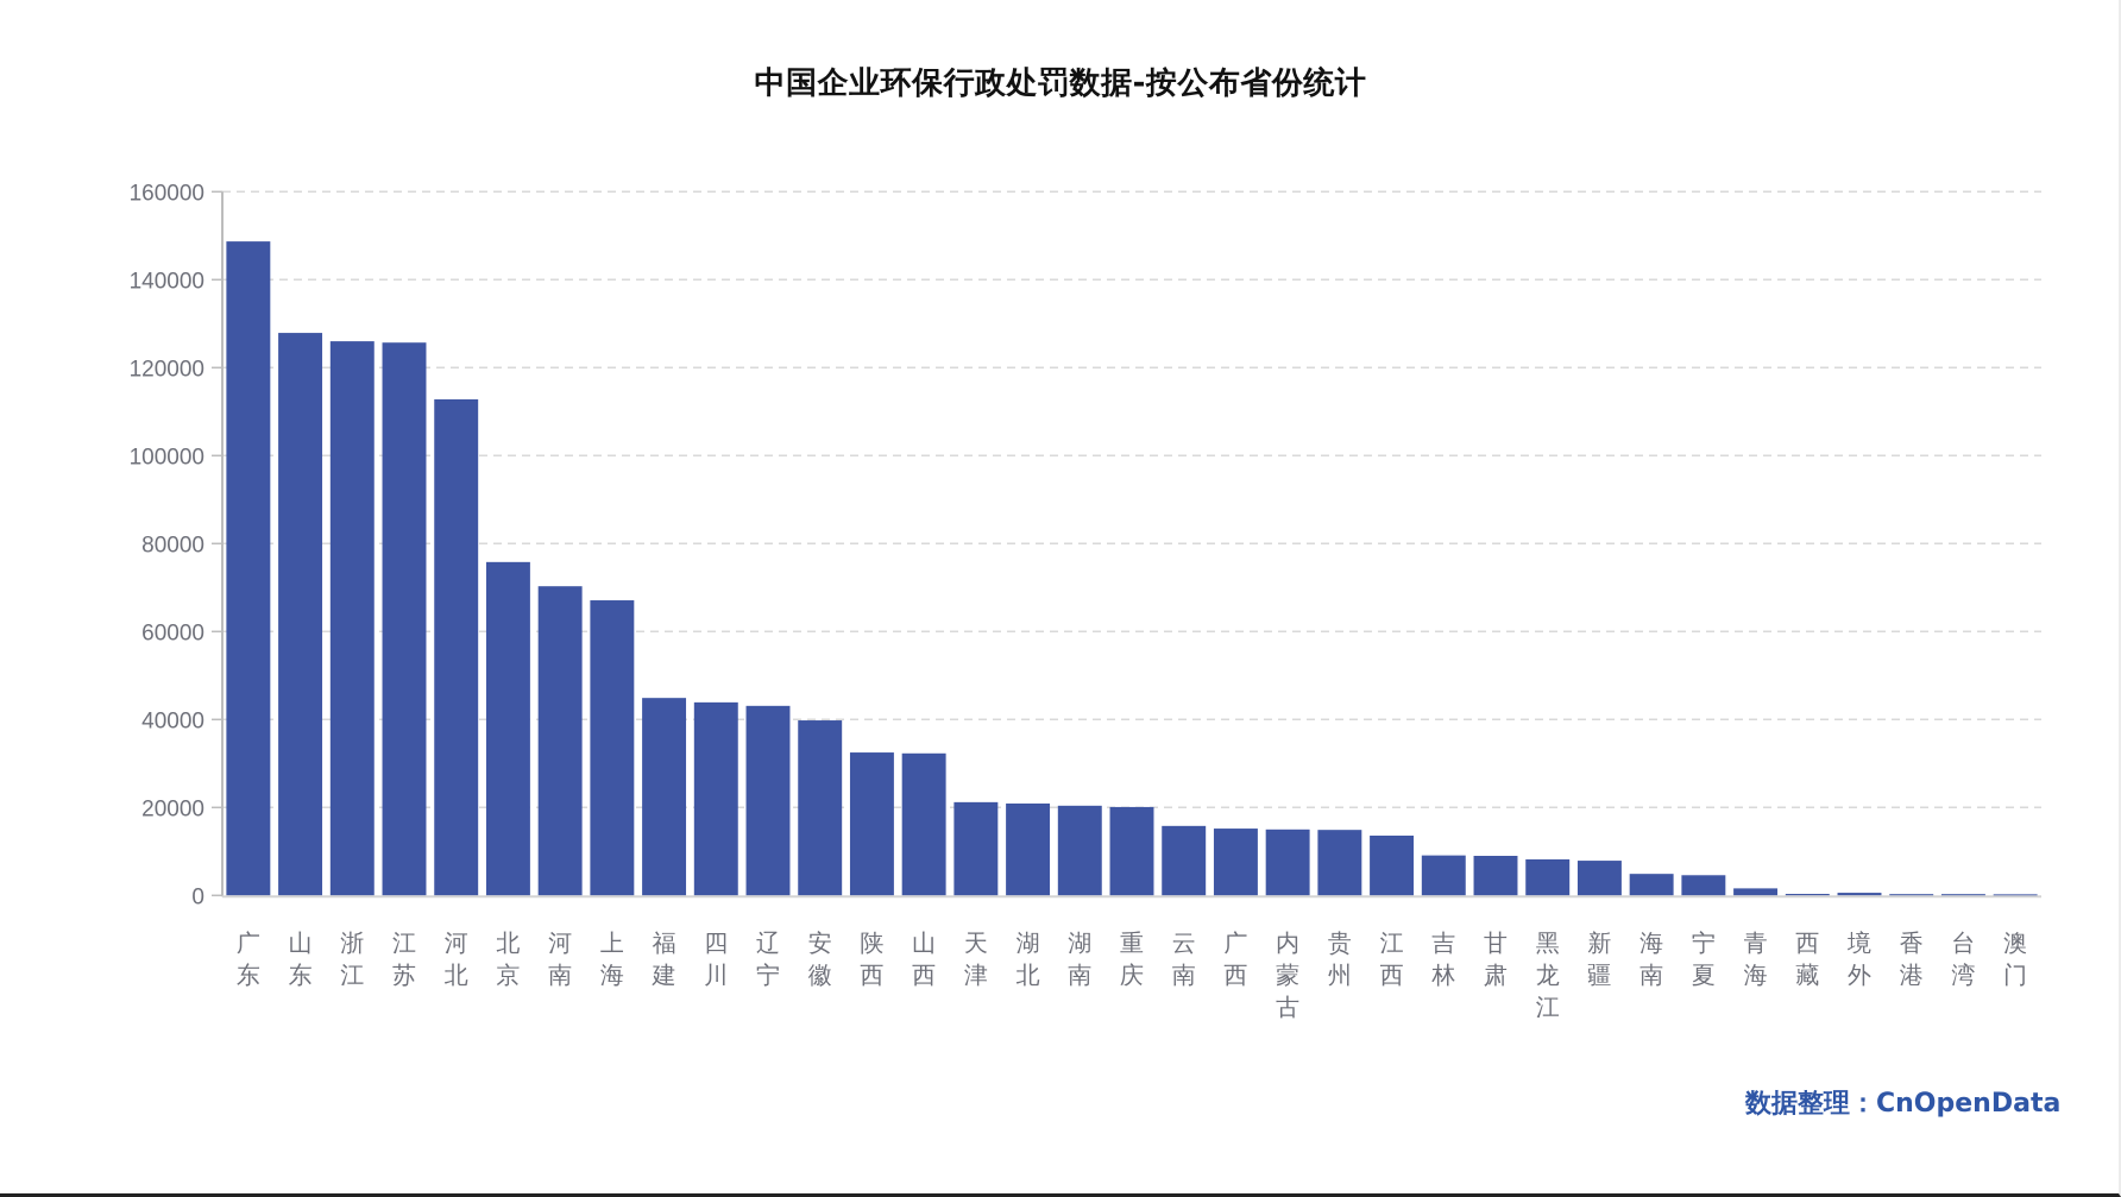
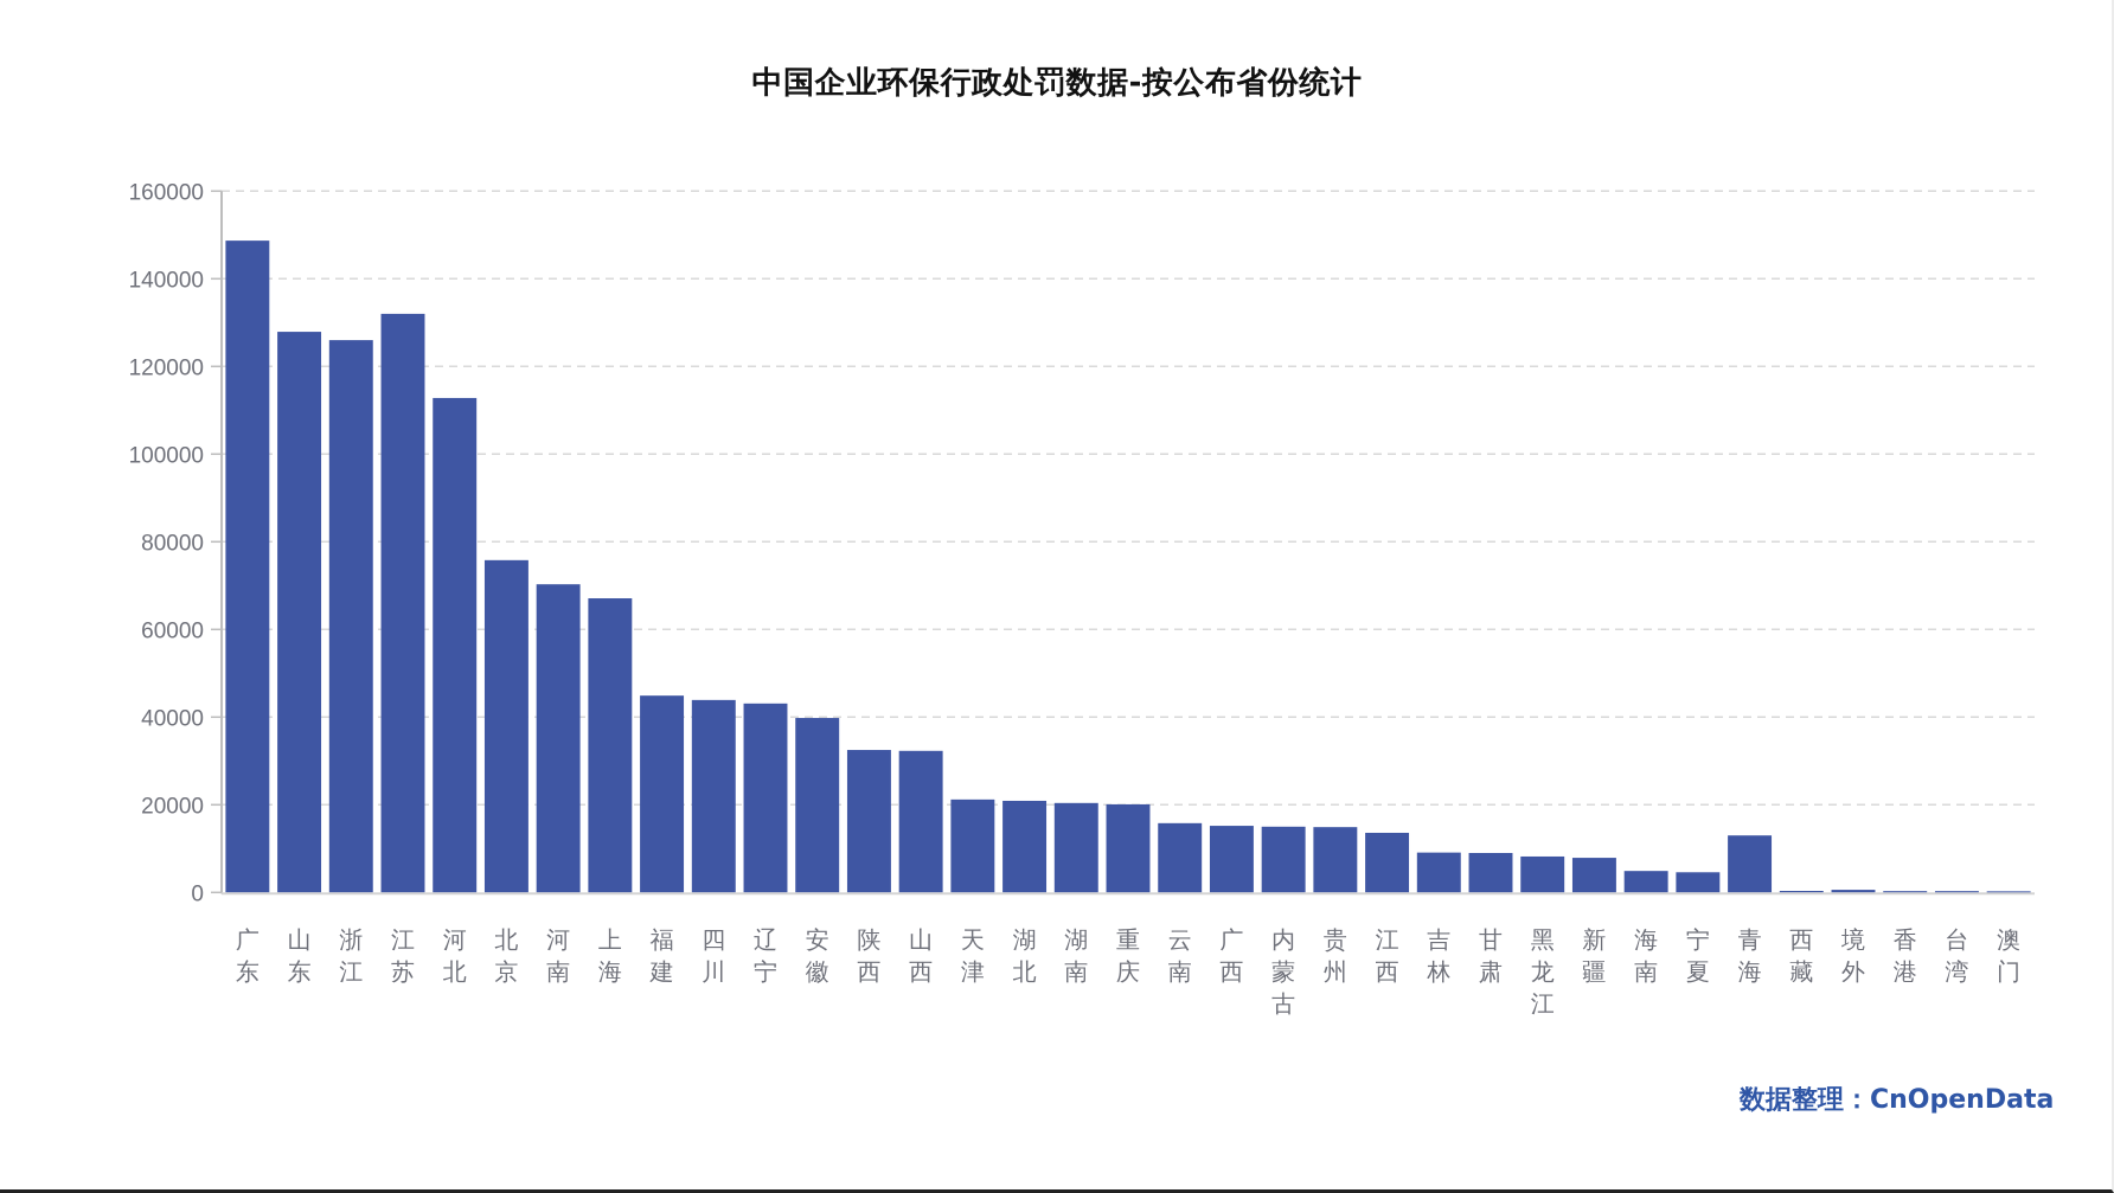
江苏: 126000 -> 132000
青海: 2000 -> 13000
